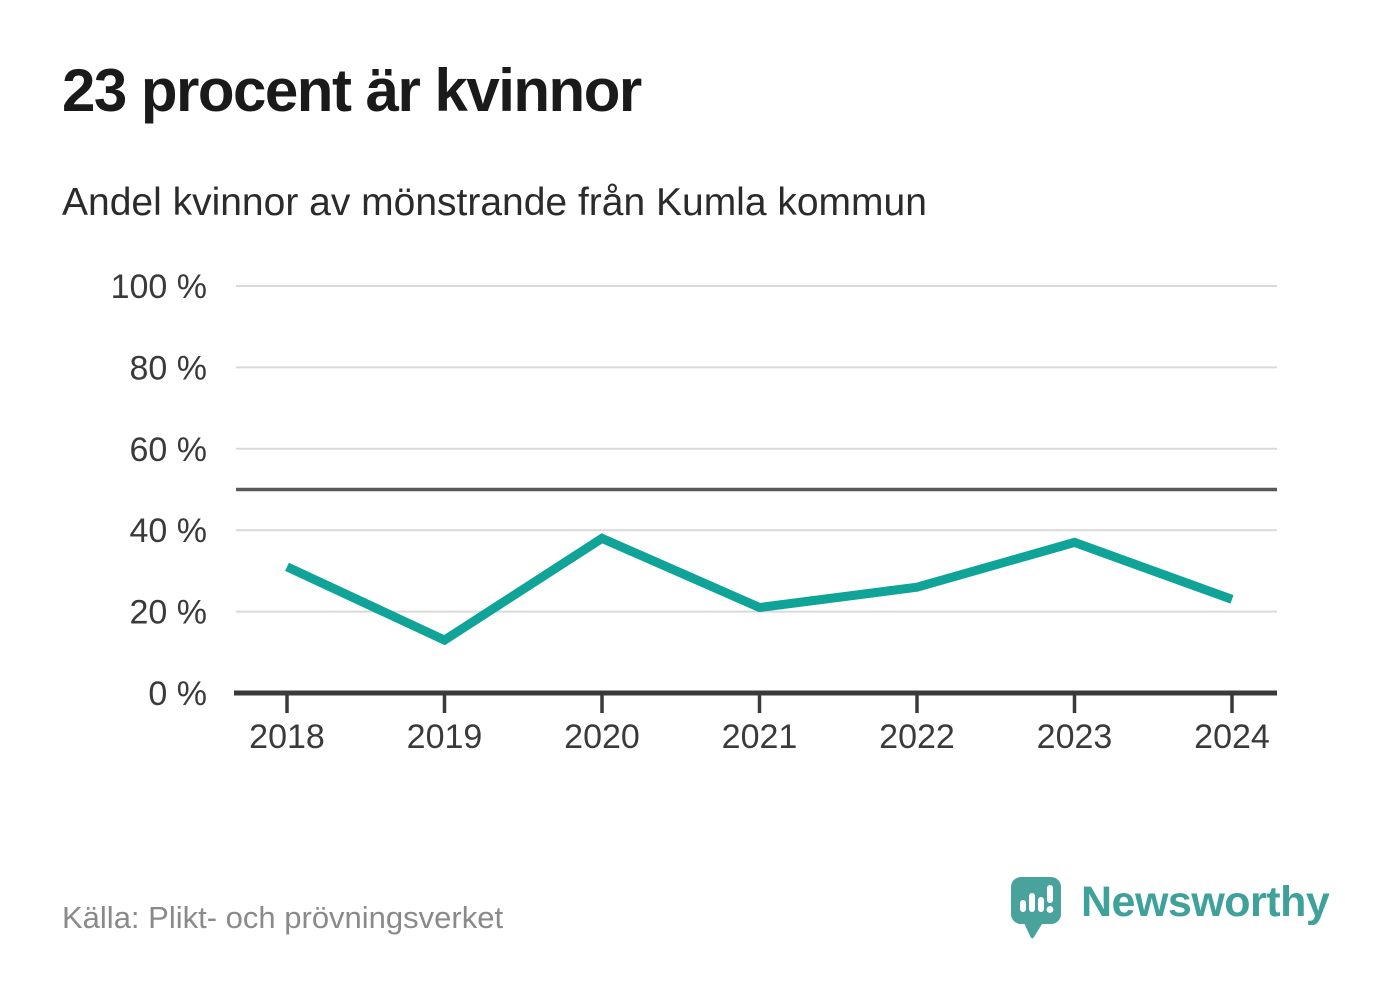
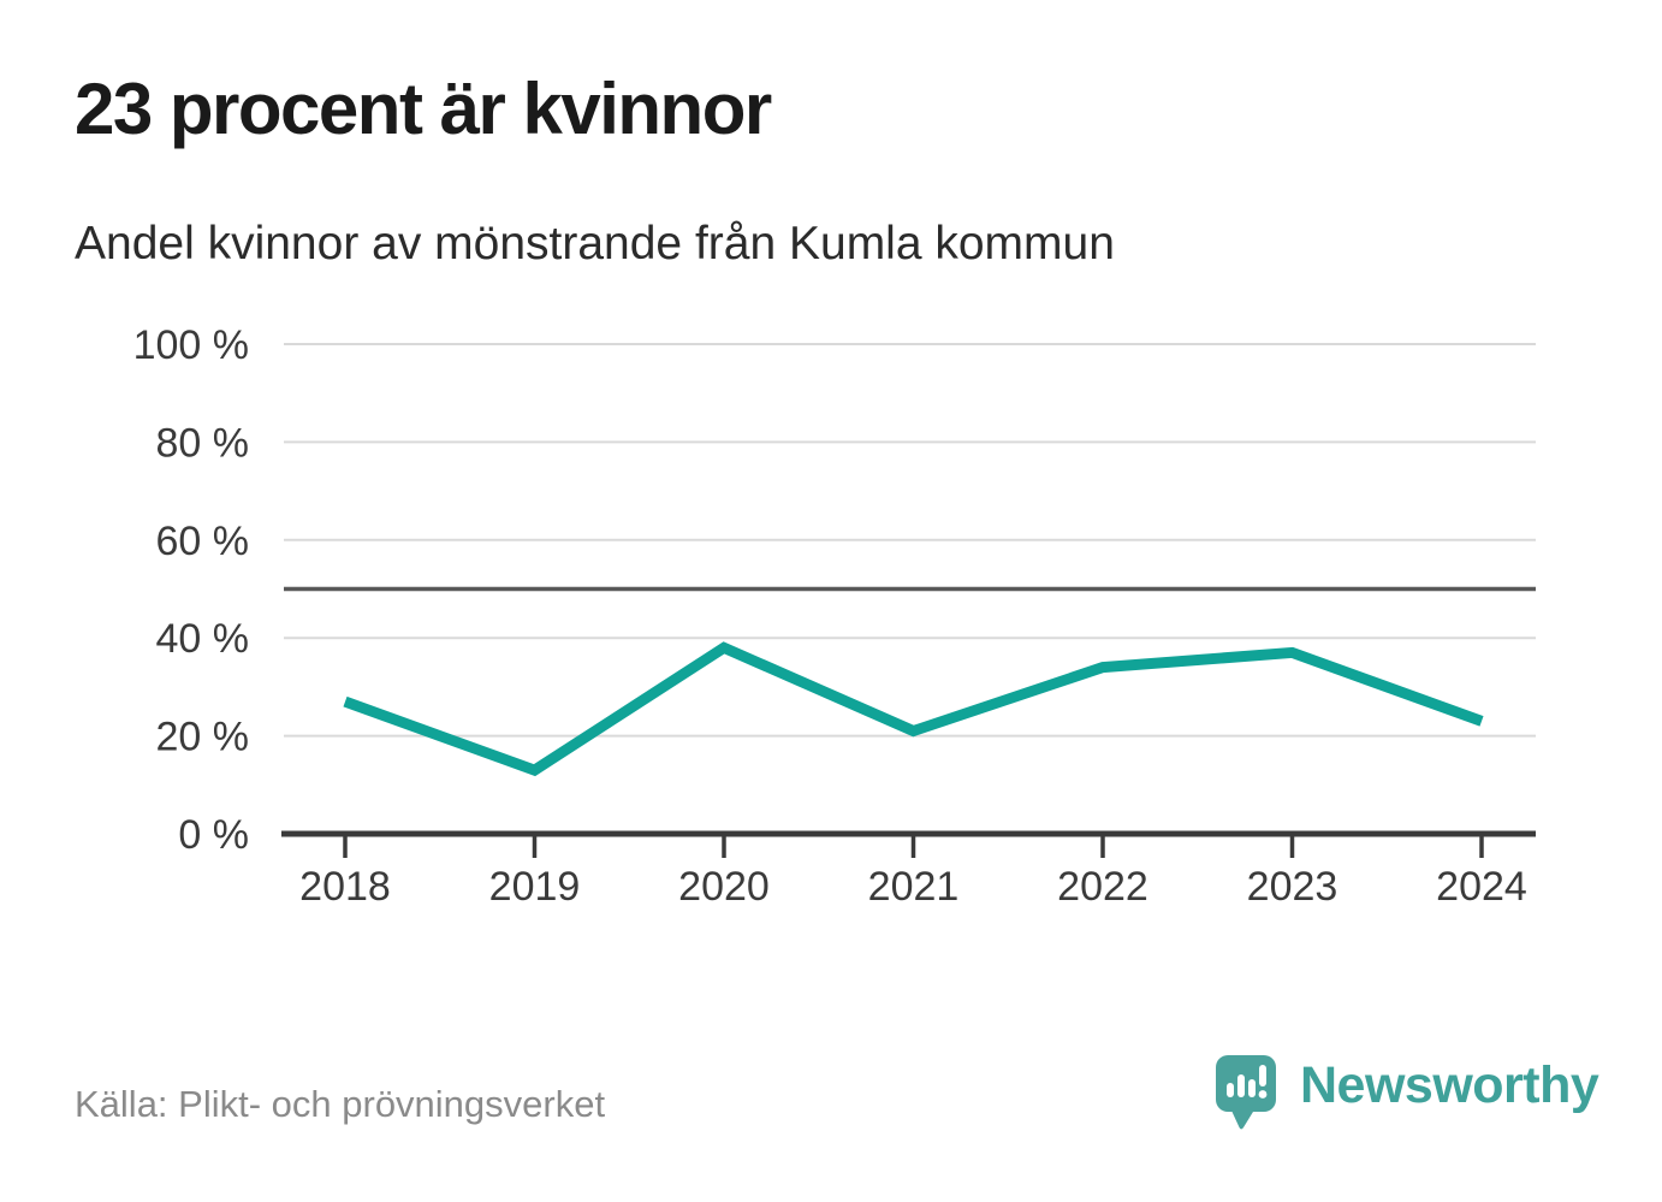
2018: 31% -> 27%
2022: 26% -> 34%
